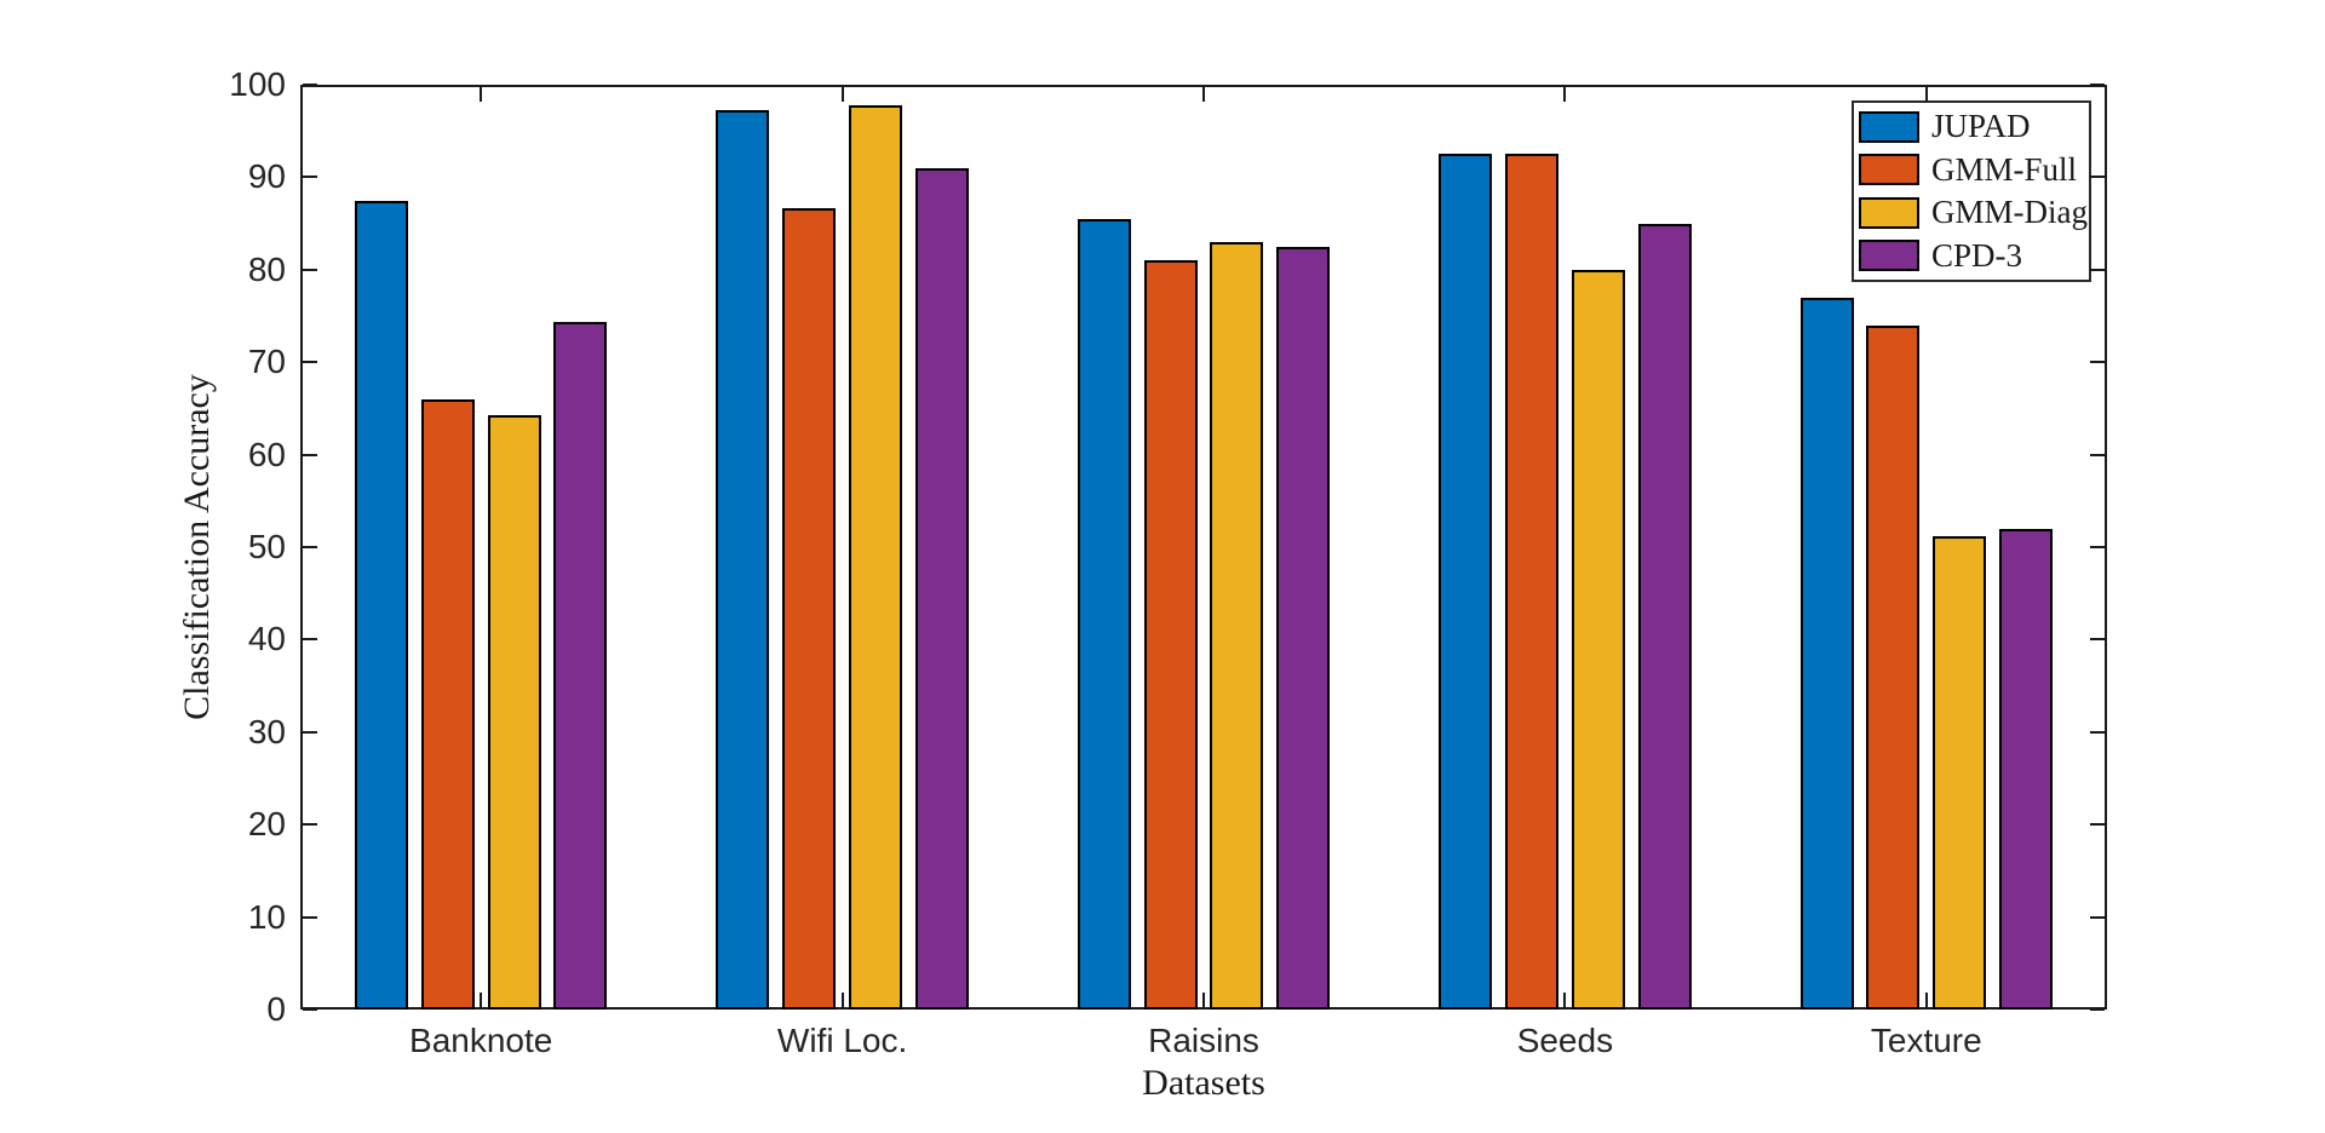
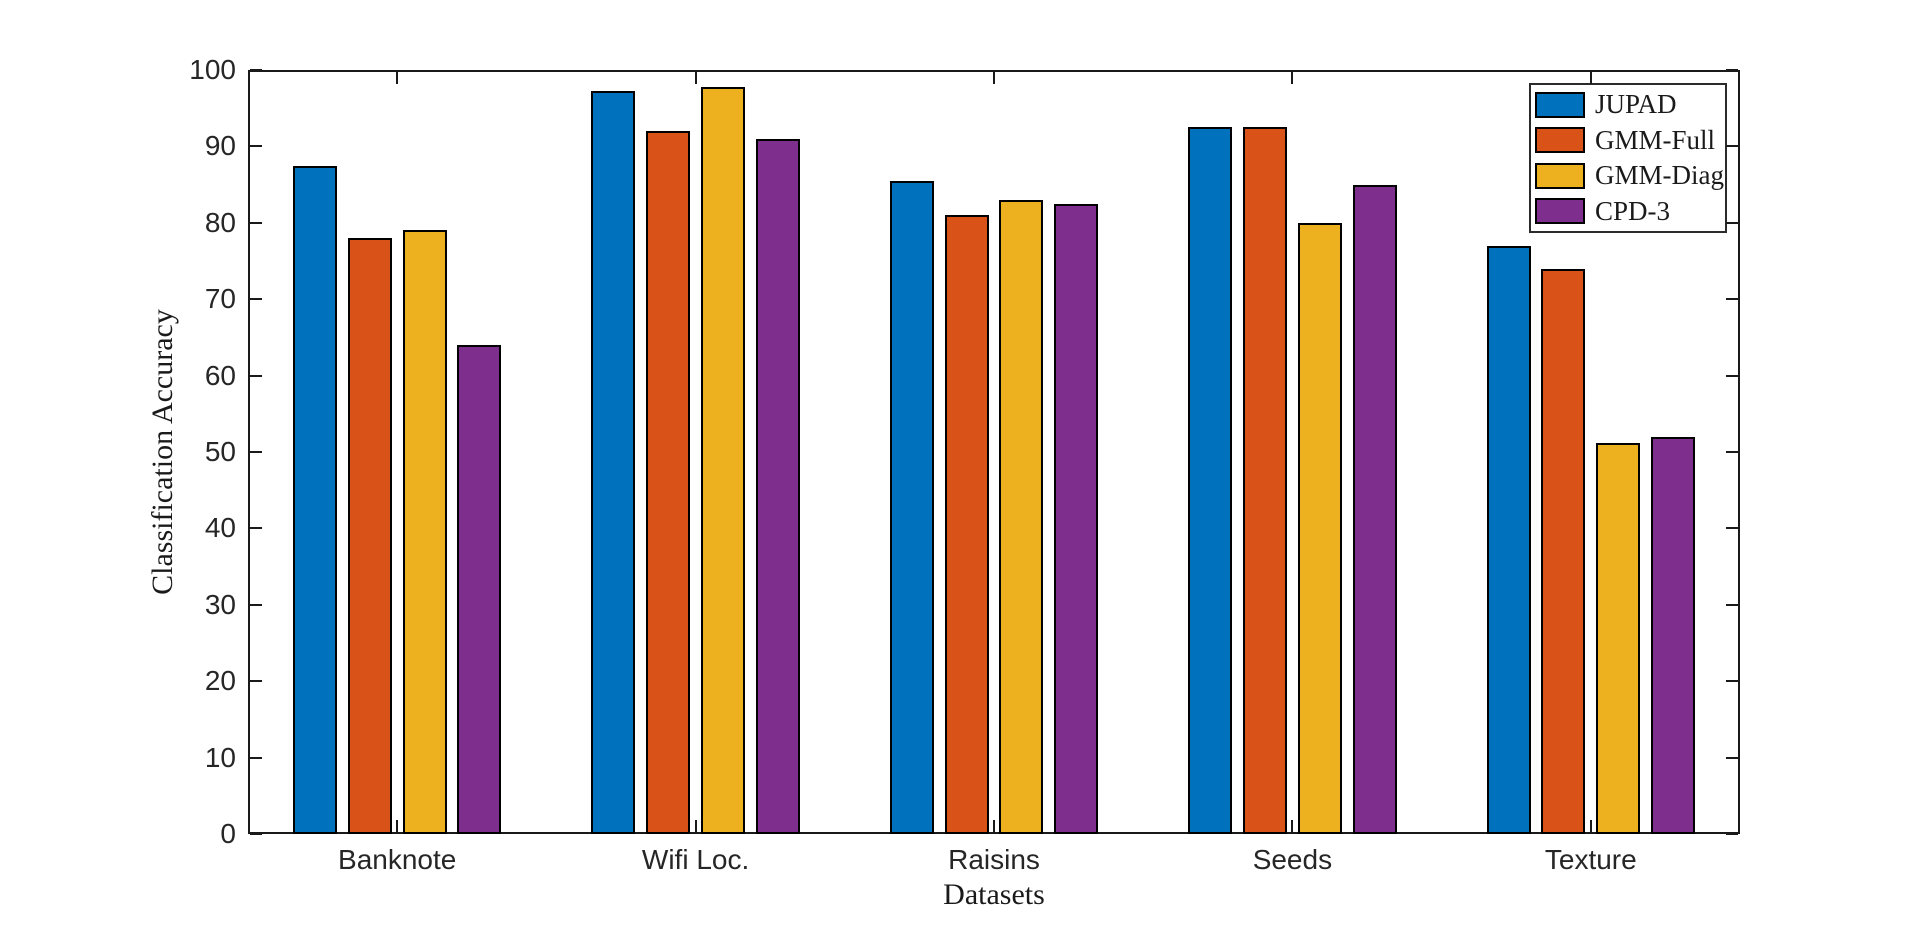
GMM-Full/Banknote: 66 -> 78
GMM-Diag/Banknote: 64 -> 79
CPD-3/Banknote: 74 -> 64
GMM-Full/Wifi Loc.: 87 -> 92
